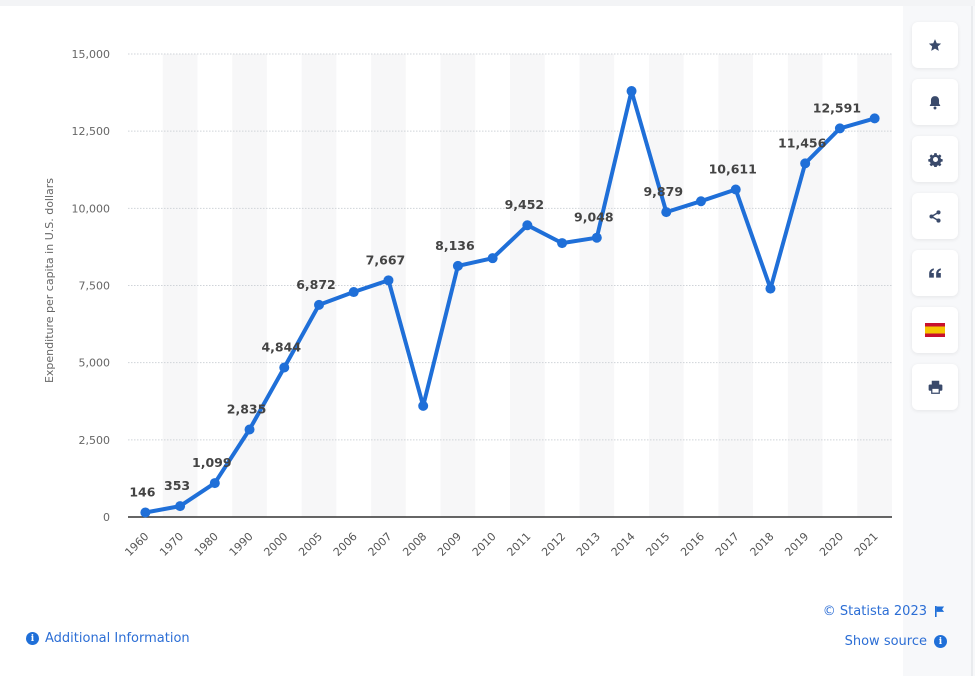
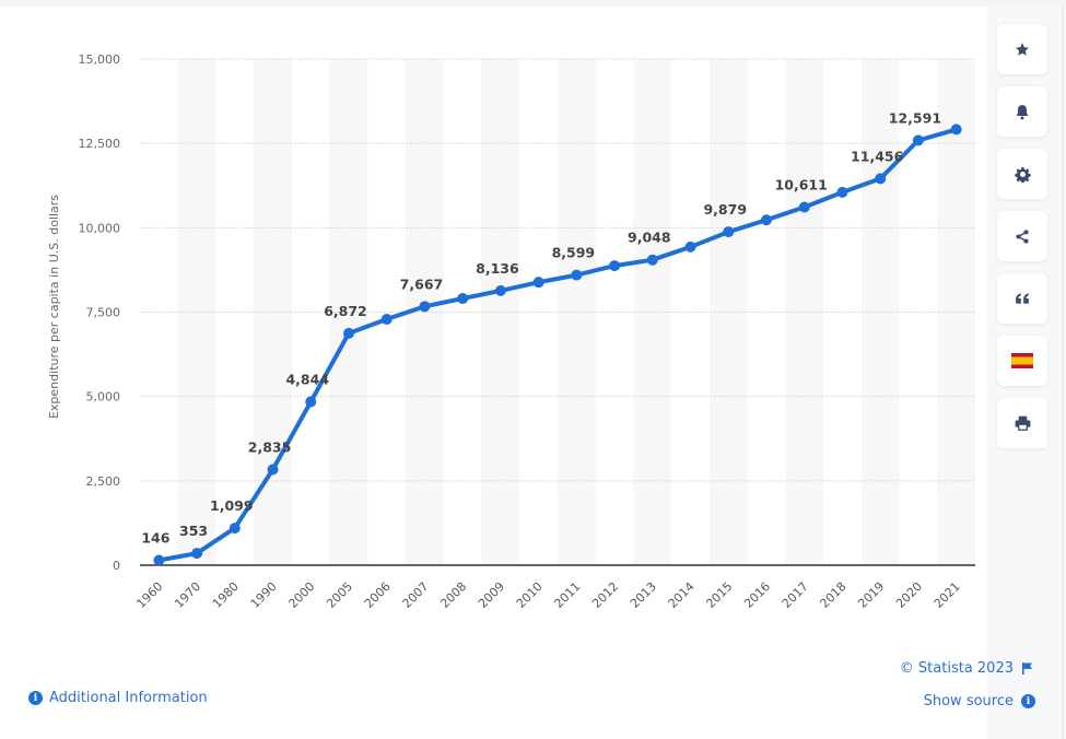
2008: 3600 -> 7900
2011: 9,452 -> 8,599
2014: 13800 -> 9400
2018: 7400 -> 11100
